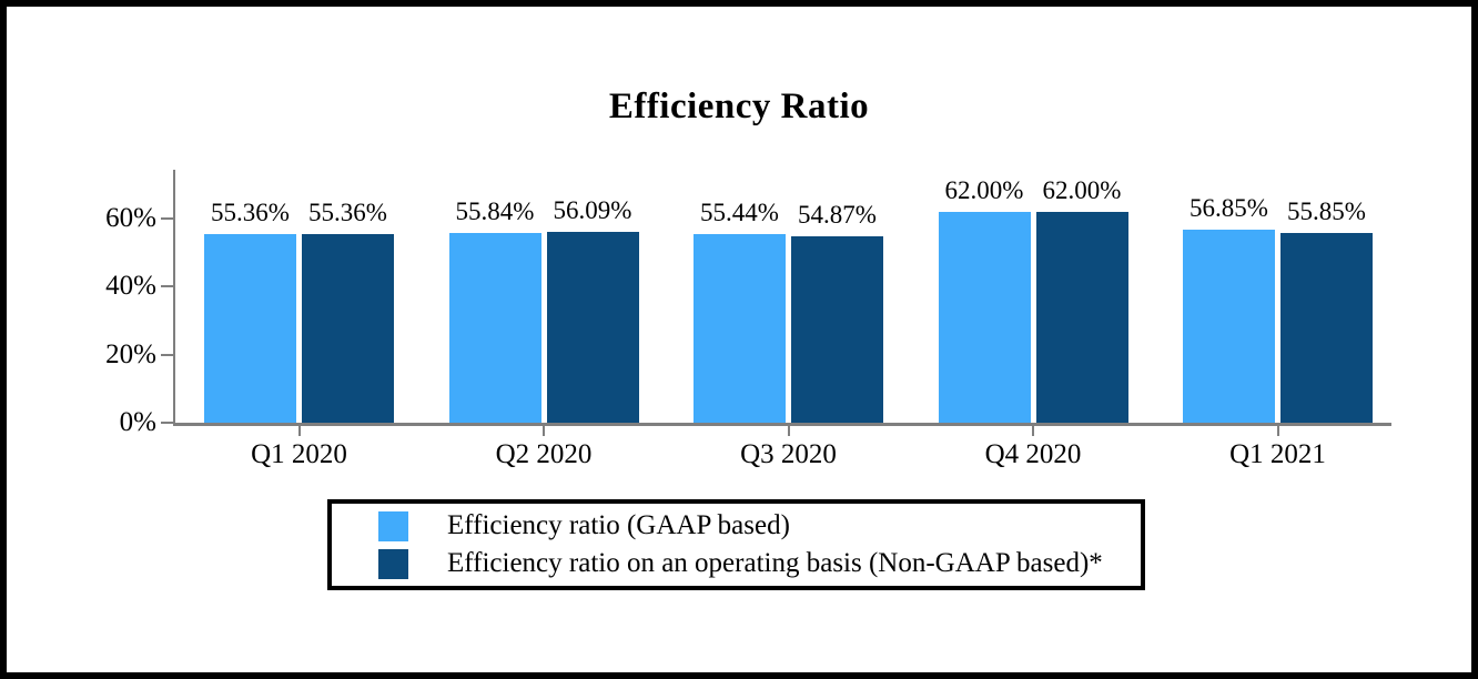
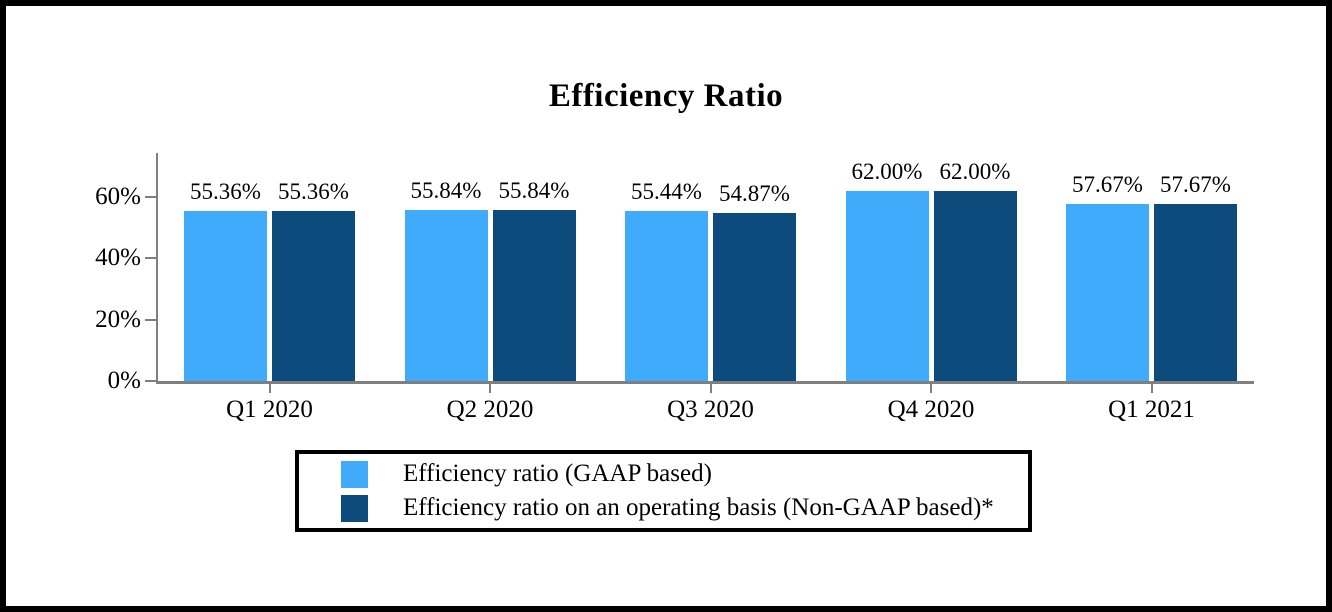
Efficiency ratio on an operating basis (Non-GAAP based)*/Q2 2020: 56.09% -> 55.84%
Efficiency ratio (GAAP based)/Q1 2021: 56.85% -> 57.67%
Efficiency ratio on an operating basis (Non-GAAP based)*/Q1 2021: 55.85% -> 57.67%
